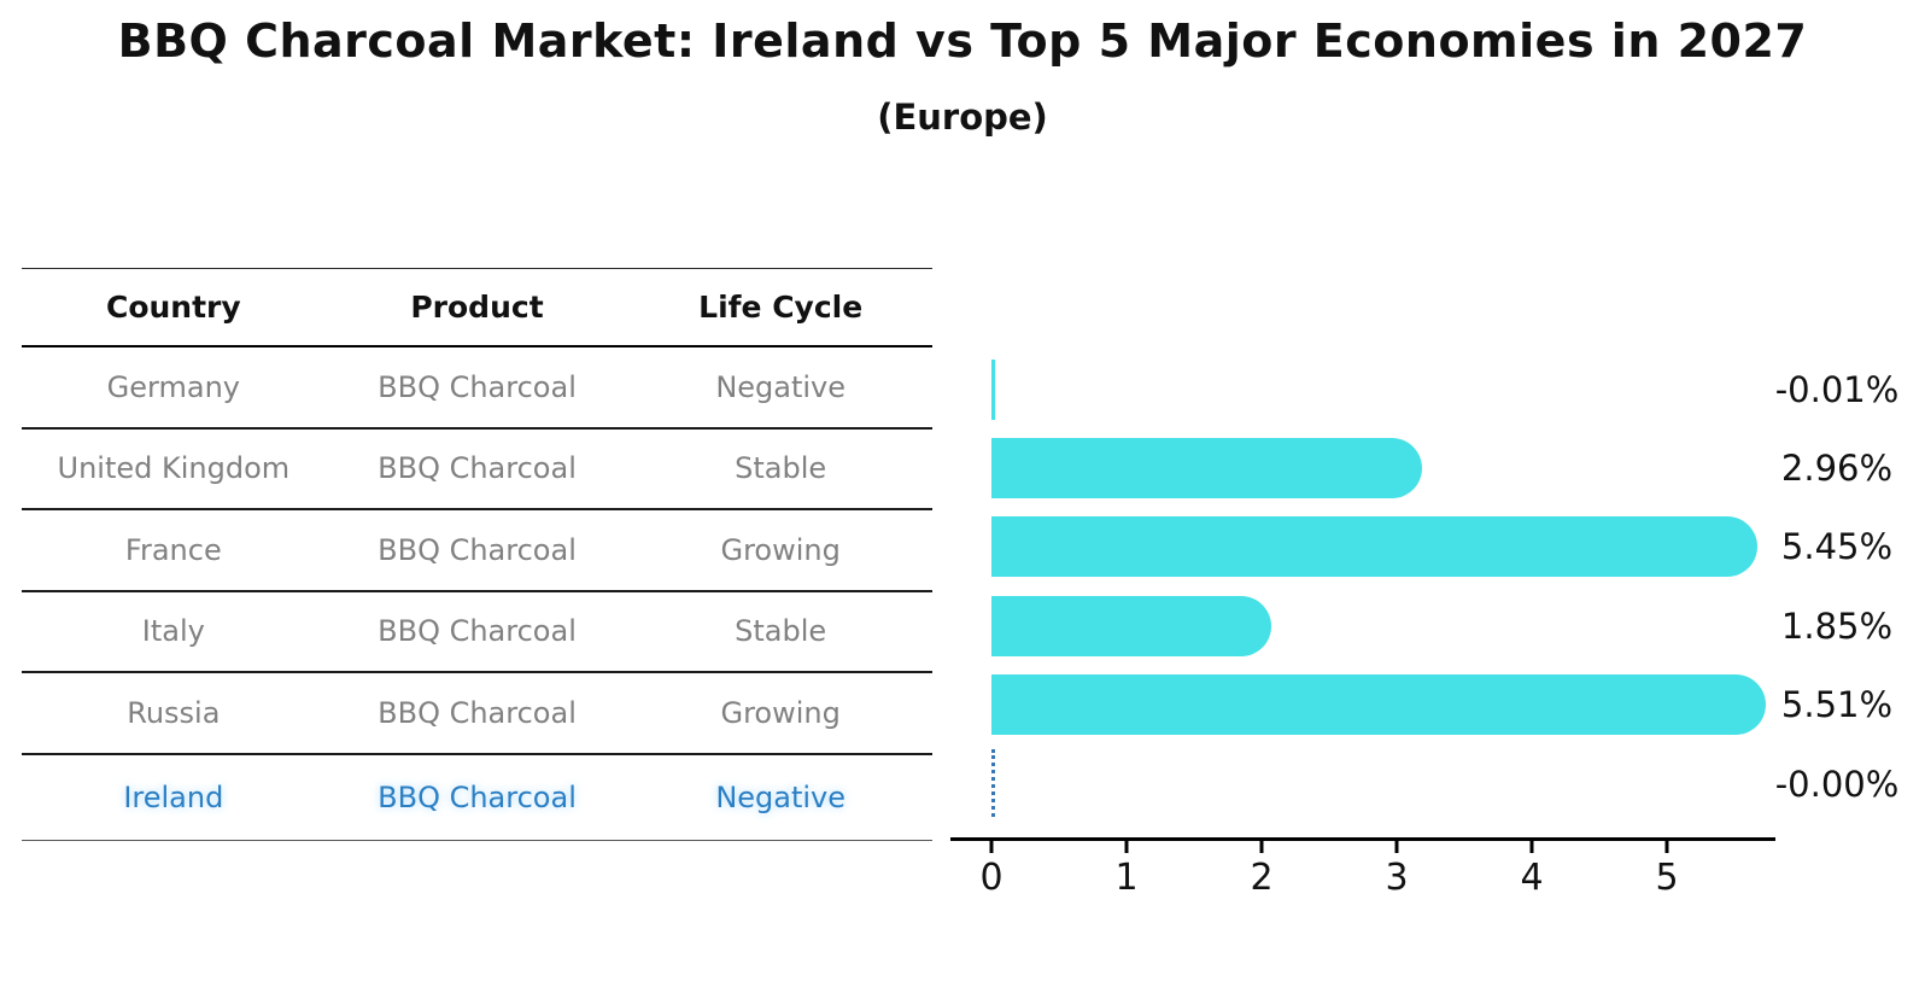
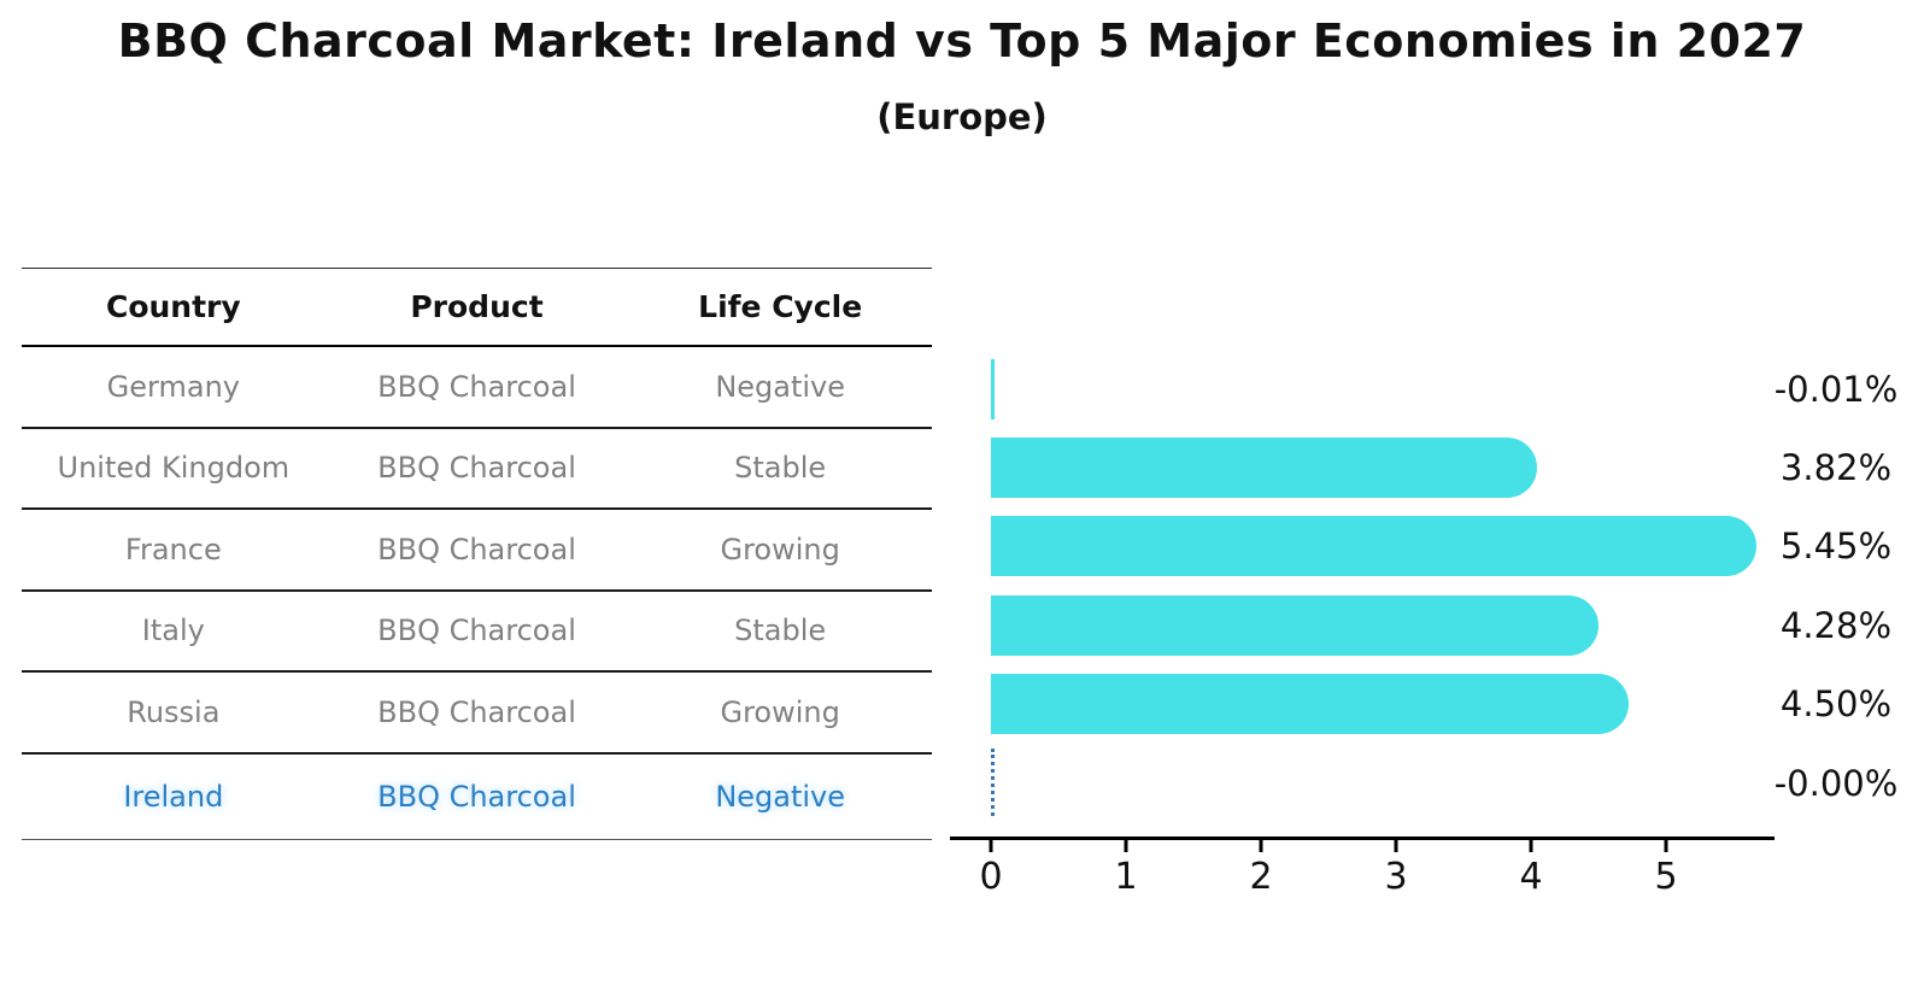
United Kingdom: 2.96% -> 3.82%
Italy: 1.85% -> 4.28%
Russia: 5.51% -> 4.50%
